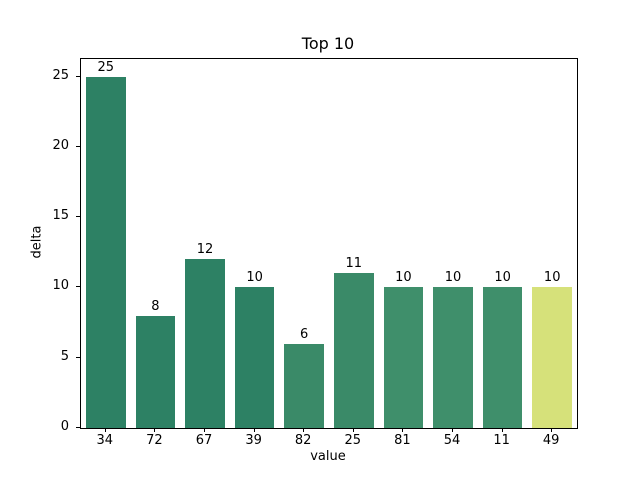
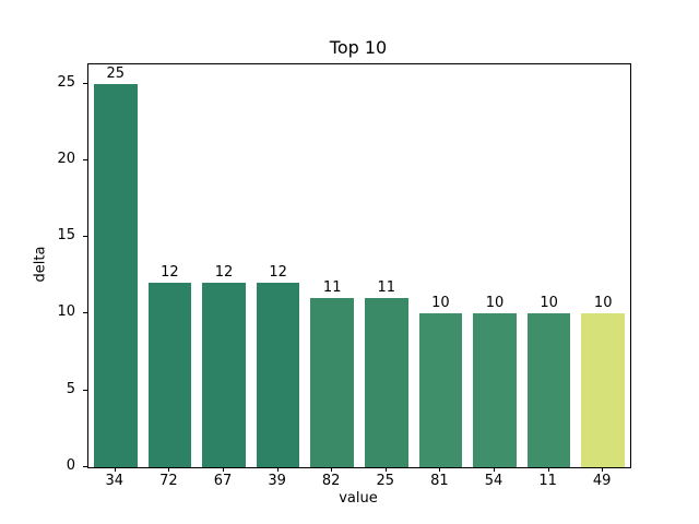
72: 8 -> 12
39: 10 -> 12
82: 6 -> 11
